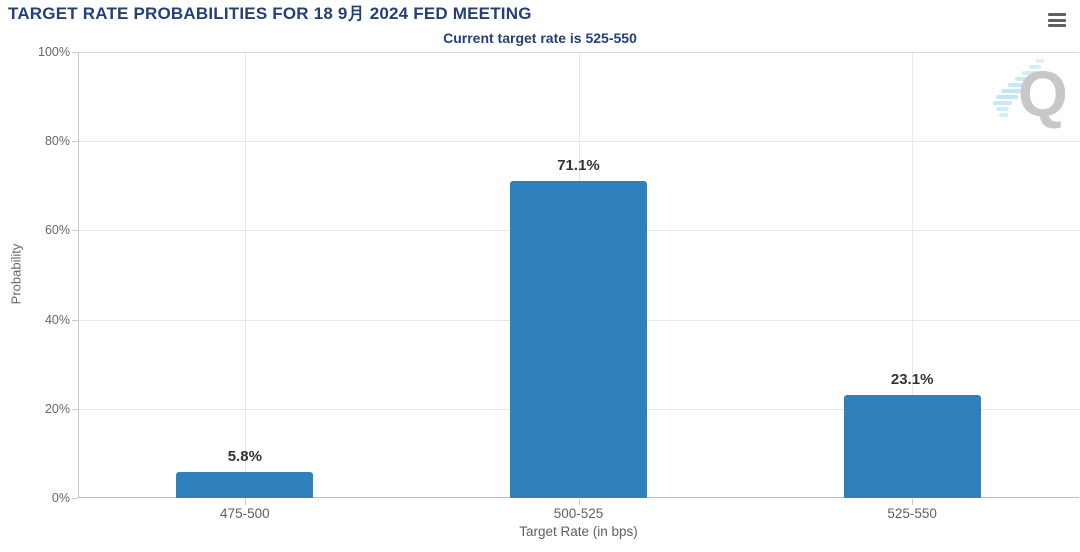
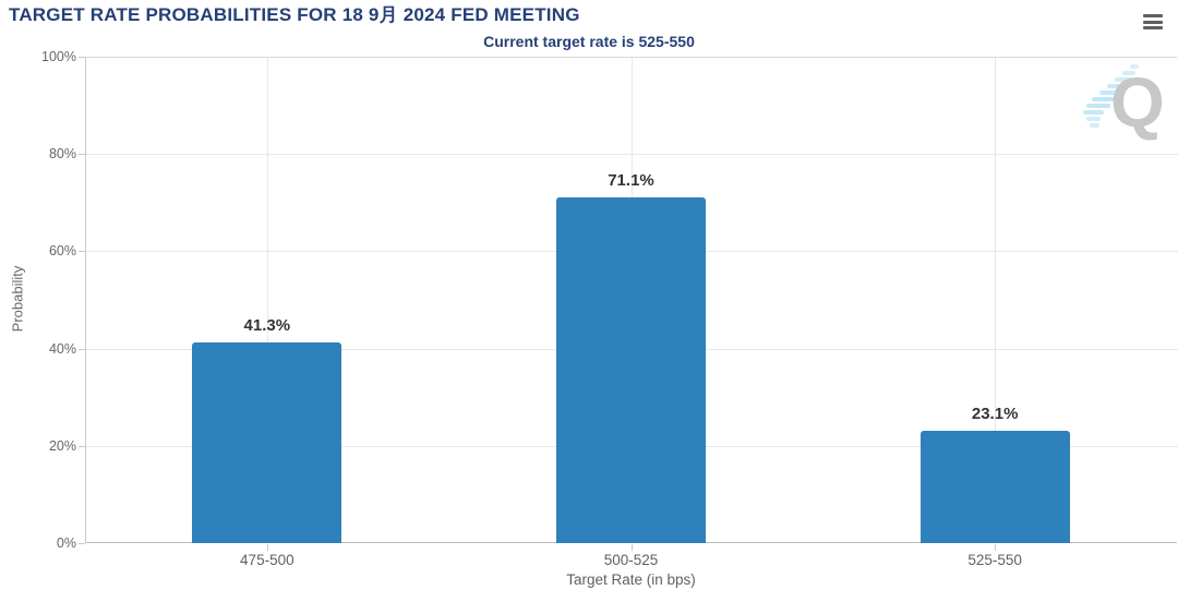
475-500: 5.8% -> 41.3%
